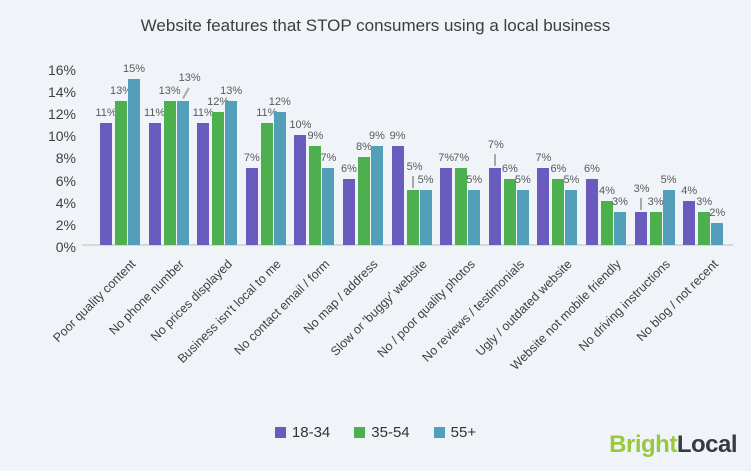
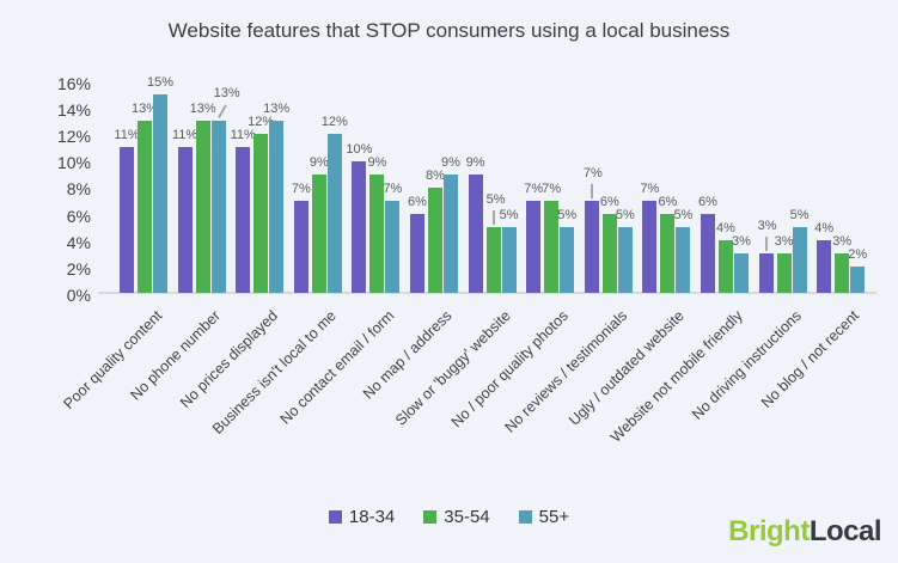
35-54/Business isn't local to me: 11% -> 9%
